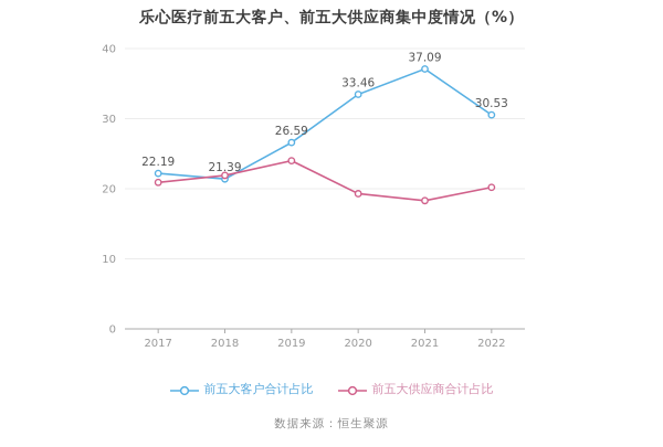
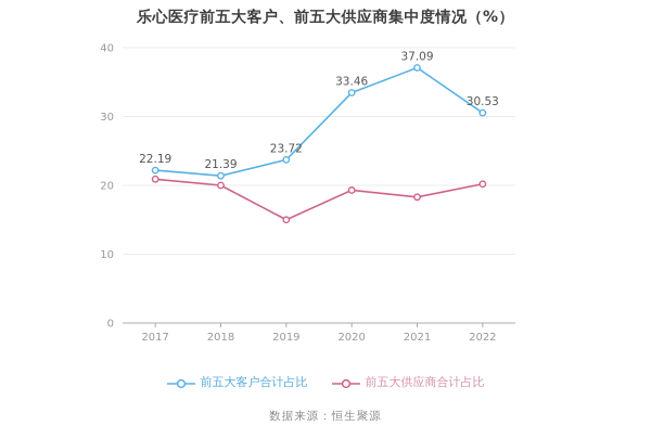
前五大供应商合计占比/2018: 22 -> 20
前五大客户合计占比/2019: 26.59 -> 23.72
前五大供应商合计占比/2019: 24 -> 15
